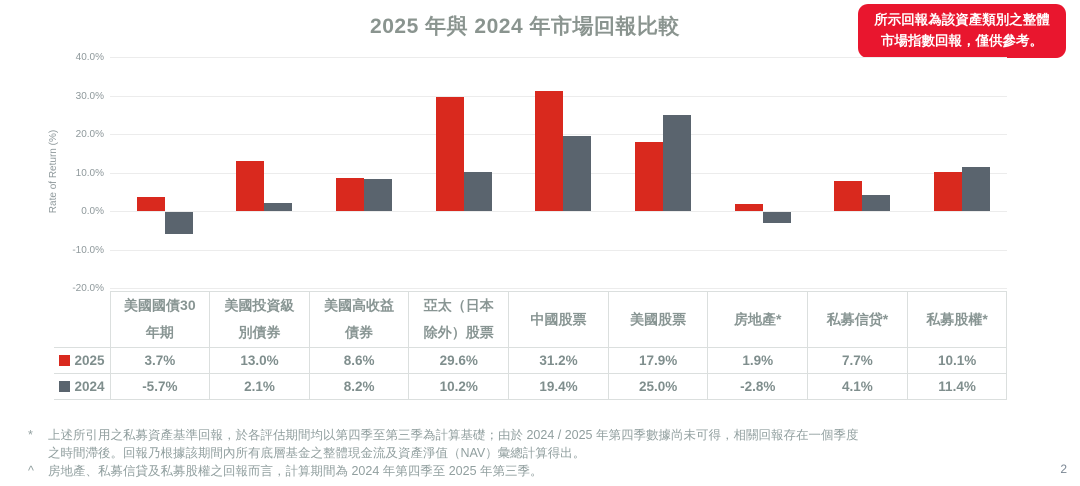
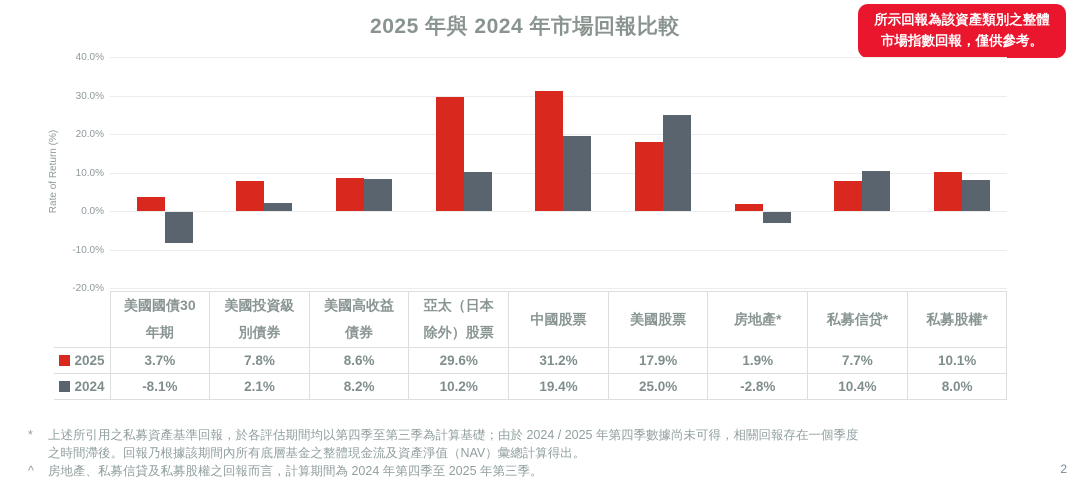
2024/美國國債30年期: -5.7% -> -8.1%
2025/美國投資級別債券: 13.0% -> 7.8%
2024/私募信贷*: 4.1% -> 10.4%
2024/私募股權*: 11.4% -> 8.0%
